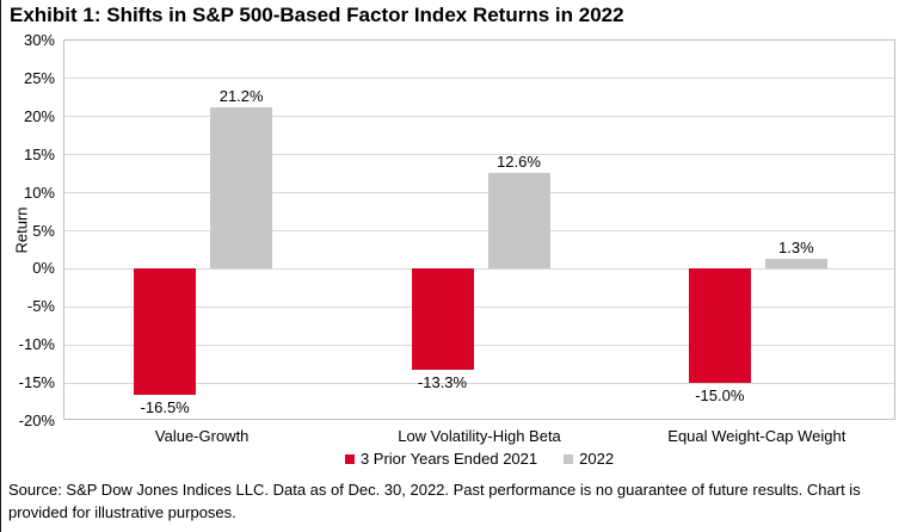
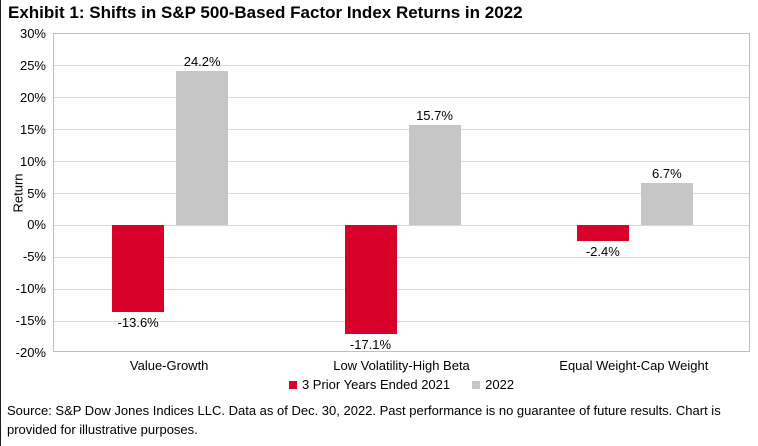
3 Prior Years Ended 2021/Value-Growth: -16.5% -> -13.6%
2022/Value-Growth: 21.2% -> 24.2%
3 Prior Years Ended 2021/Low Volatility-High Beta: -13.3% -> -17.1%
2022/Low Volatility-High Beta: 12.6% -> 15.7%
3 Prior Years Ended 2021/Equal Weight-Cap Weight: -15.0% -> -2.4%
2022/Equal Weight-Cap Weight: 1.3% -> 6.7%
